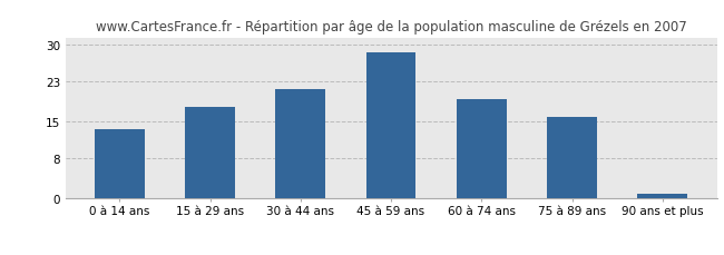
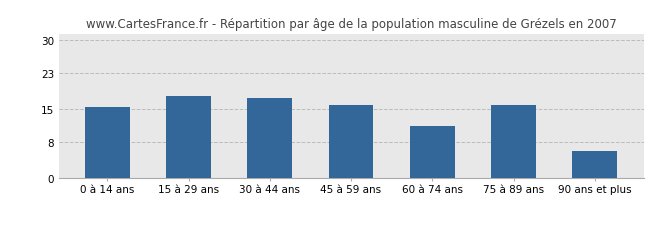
0 à 14 ans: 13.5 -> 15.5
30 à 44 ans: 21.5 -> 17.5
45 à 59 ans: 28.5 -> 16.0
60 à 74 ans: 19.5 -> 11.5
90 ans et plus: 1.0 -> 6.0
